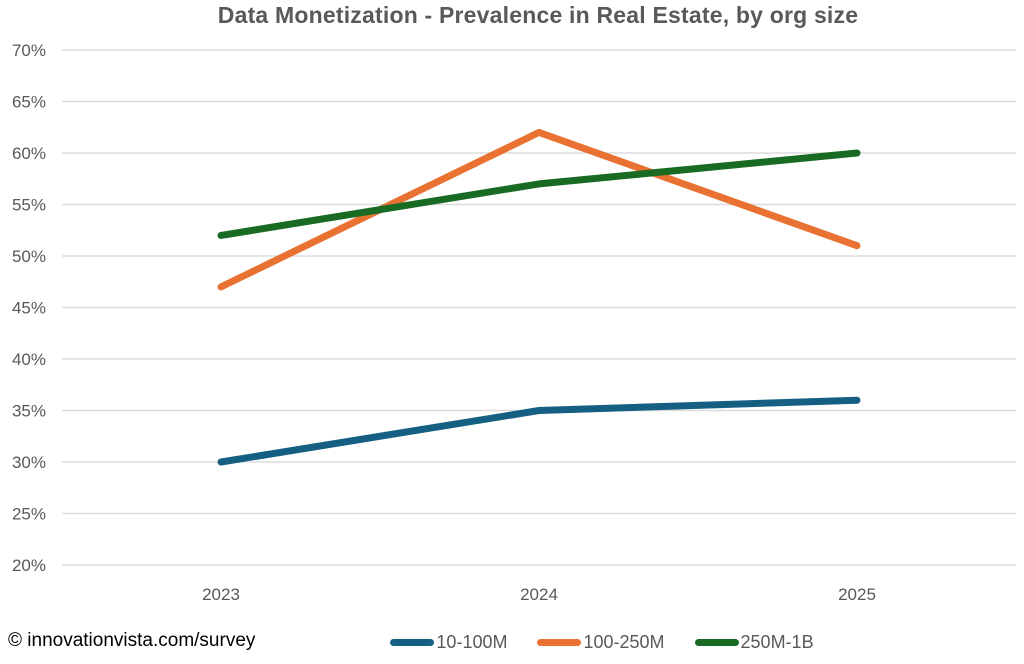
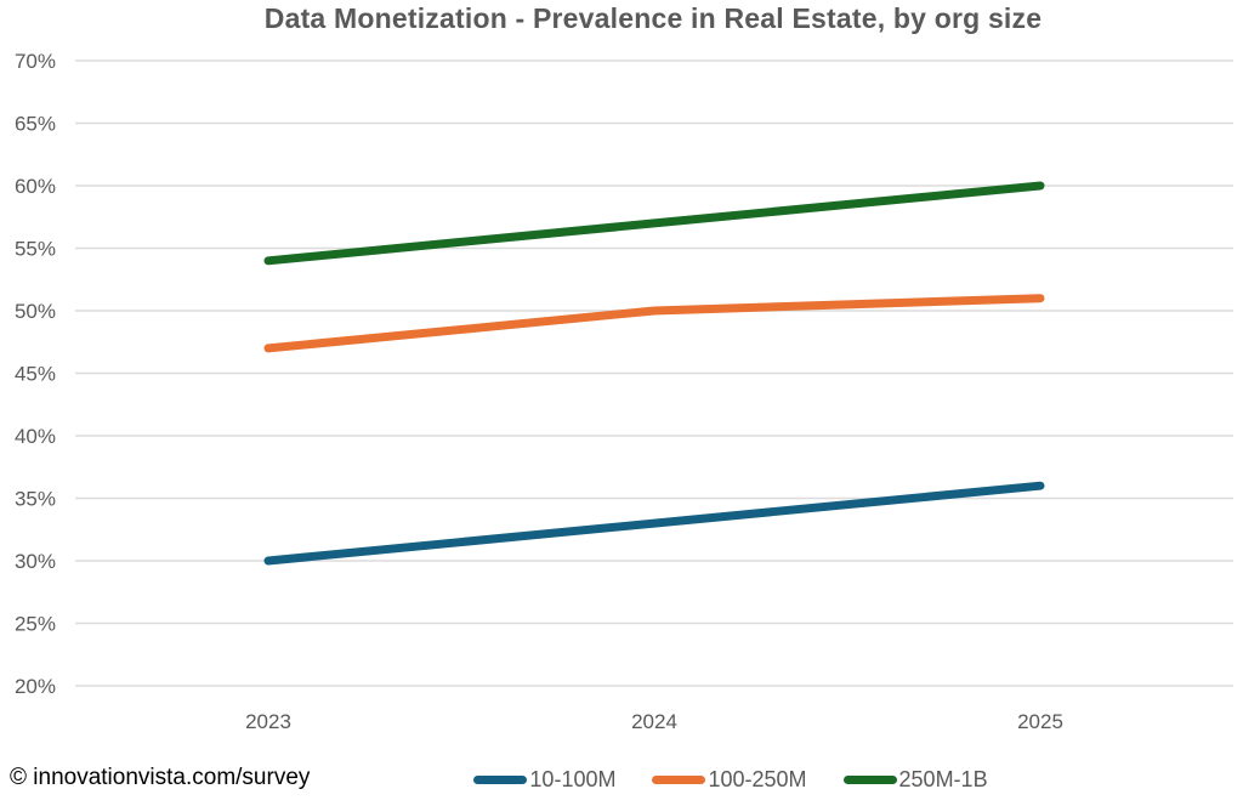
250M-1B/2023: 52% -> 54%
10-100M/2024: 35% -> 33%
100-250M/2024: 62% -> 50%
